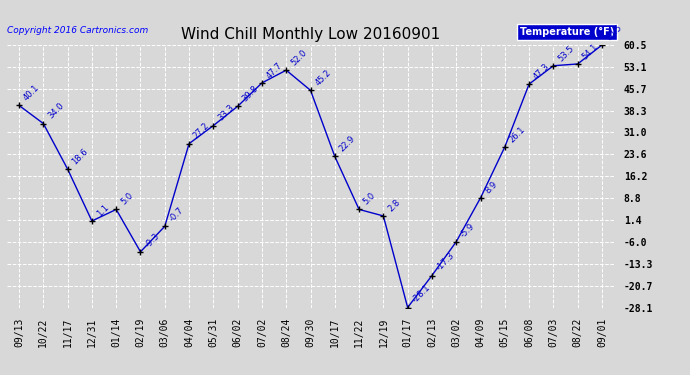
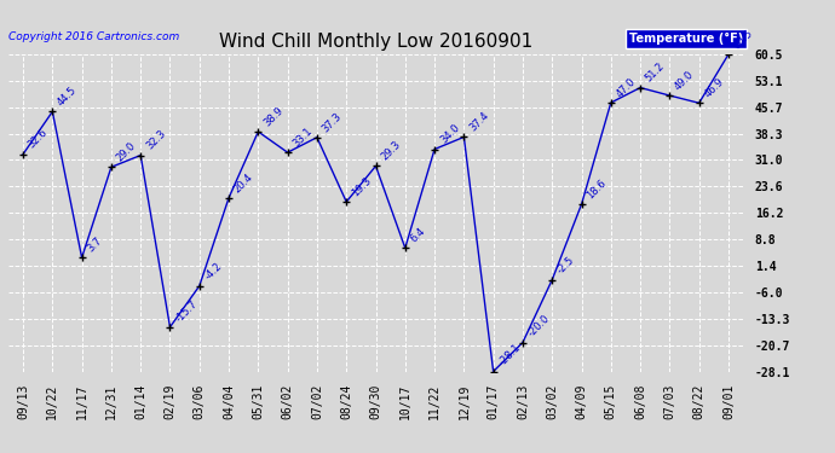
09/13: 40.1 -> 32.6
10/22: 34.0 -> 44.5
11/17: 18.6 -> 3.7
12/31: 1.1 -> 29.0
01/14: 5.0 -> 32.3
02/19: -9.3 -> -15.7
03/06: -0.7 -> -4.2
04/04: 27.2 -> 20.4
05/31: 33.3 -> 38.9
06/02: 39.8 -> 33.1
07/02: 47.7 -> 37.3
08/24: 52.0 -> 19.3
09/30: 45.2 -> 29.3
10/17: 22.9 -> 6.4
11/22: 5.0 -> 34.0
12/19: 2.8 -> 37.4
02/13: -17.3 -> -20.0
03/02: -5.9 -> -2.5
04/09: 8.9 -> 18.6
05/15: 26.1 -> 47.0
06/08: 47.3 -> 51.2
07/03: 53.5 -> 49.0
08/22: 54.1 -> 46.9
